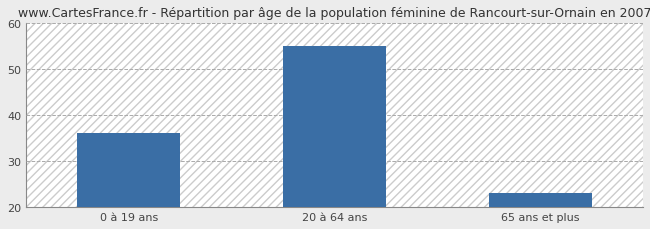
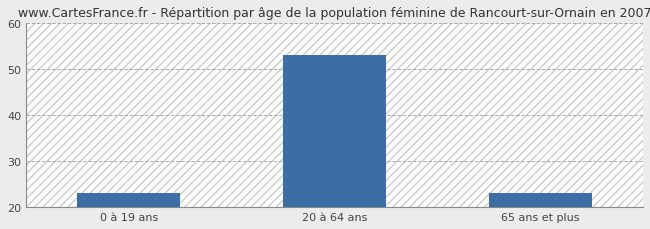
0 à 19 ans: 36 -> 23
20 à 64 ans: 55 -> 53
